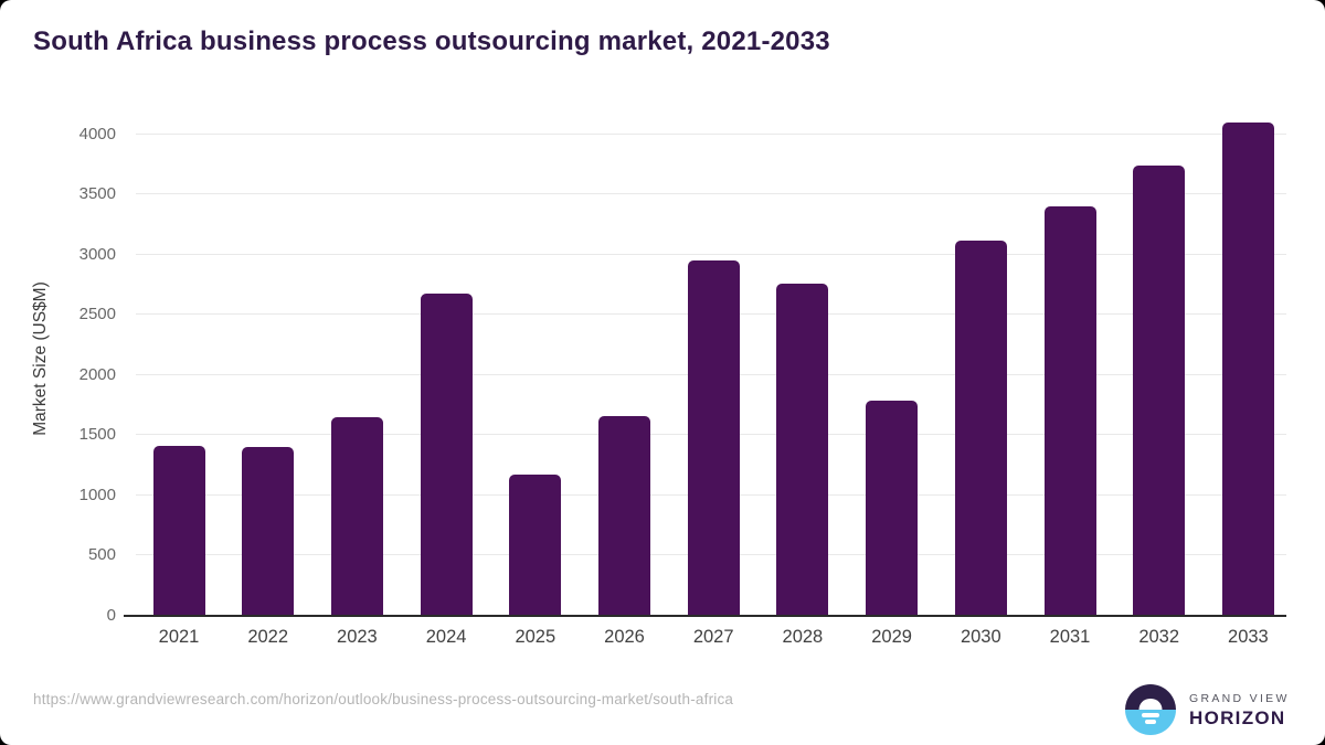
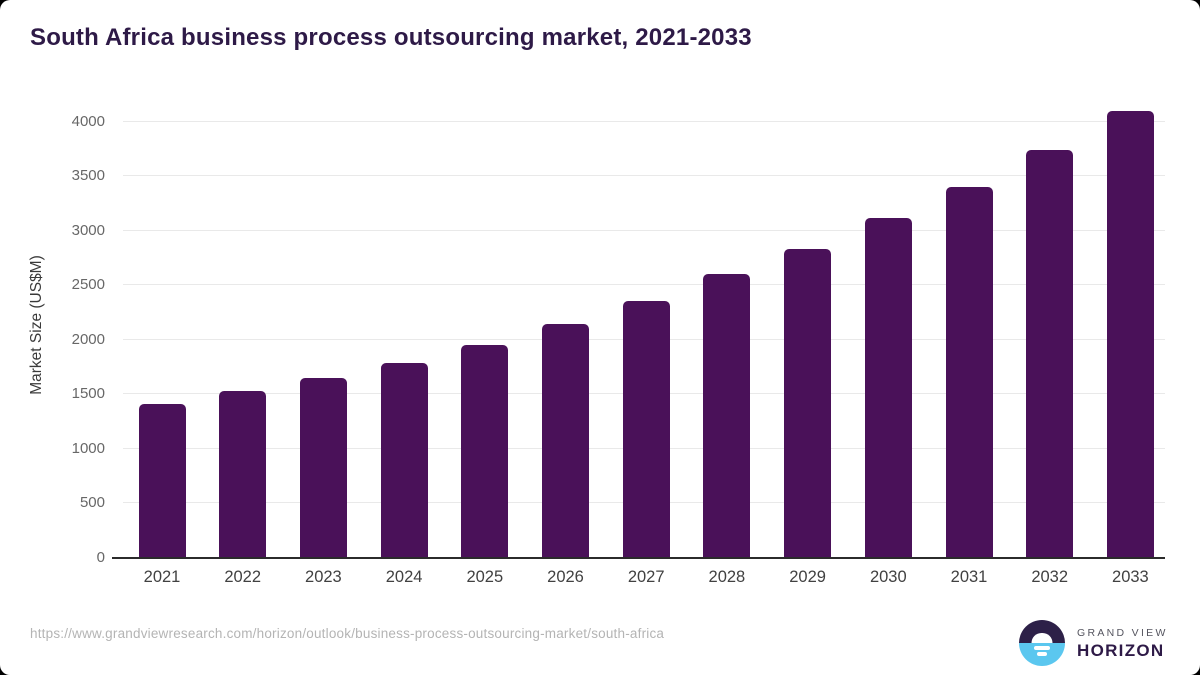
2022: 1400 -> 1530
2024: 2680 -> 1780
2025: 1170 -> 1960
2026: 1660 -> 2140
2027: 2950 -> 2360
2028: 2760 -> 2600
2029: 1790 -> 2840
